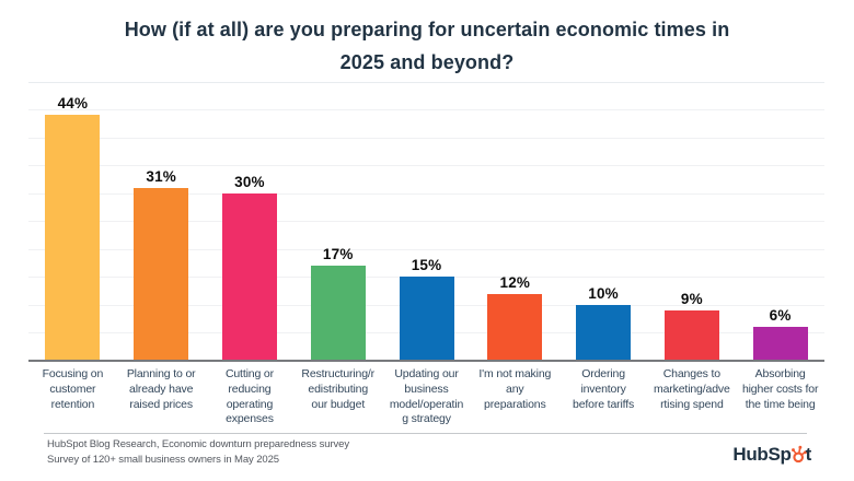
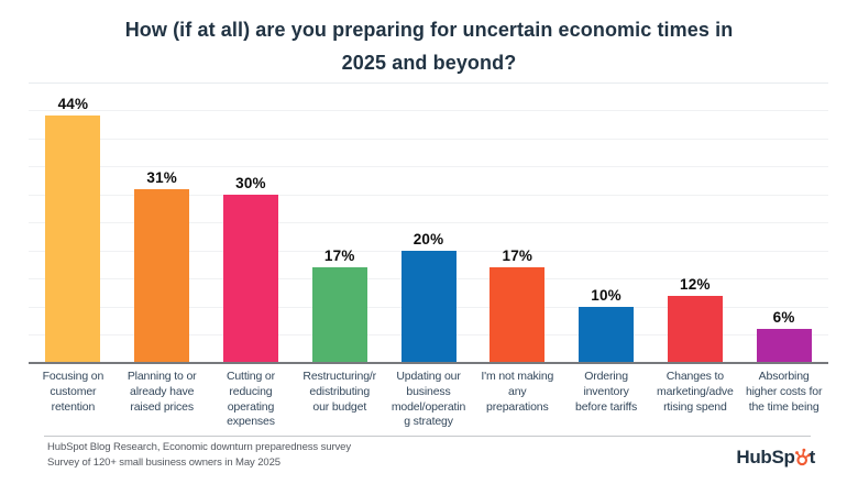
Updating our business model/operating strategy: 15% -> 20%
I'm not making any preparations: 12% -> 17%
Changes to marketing/advertising spend: 9% -> 12%
